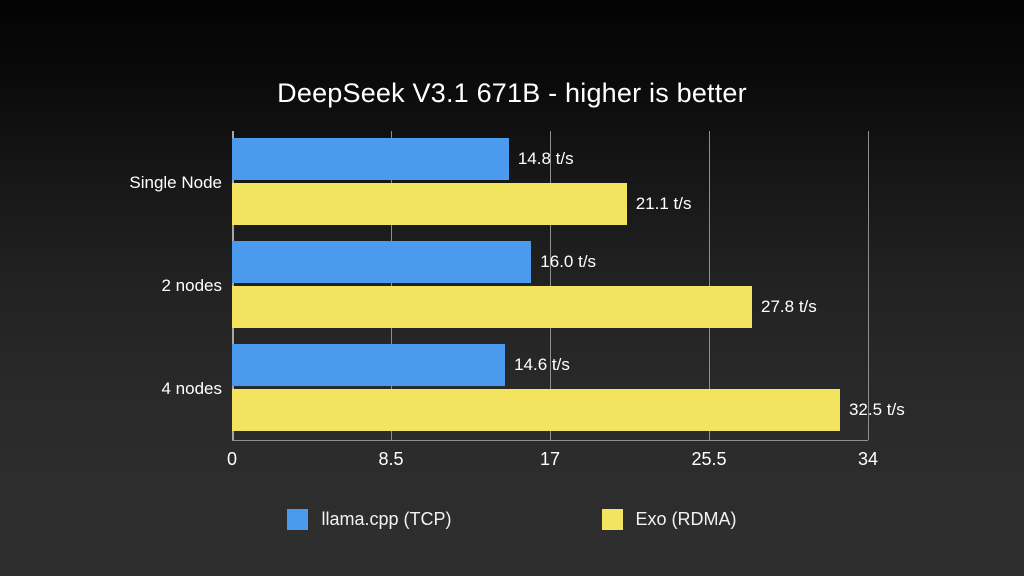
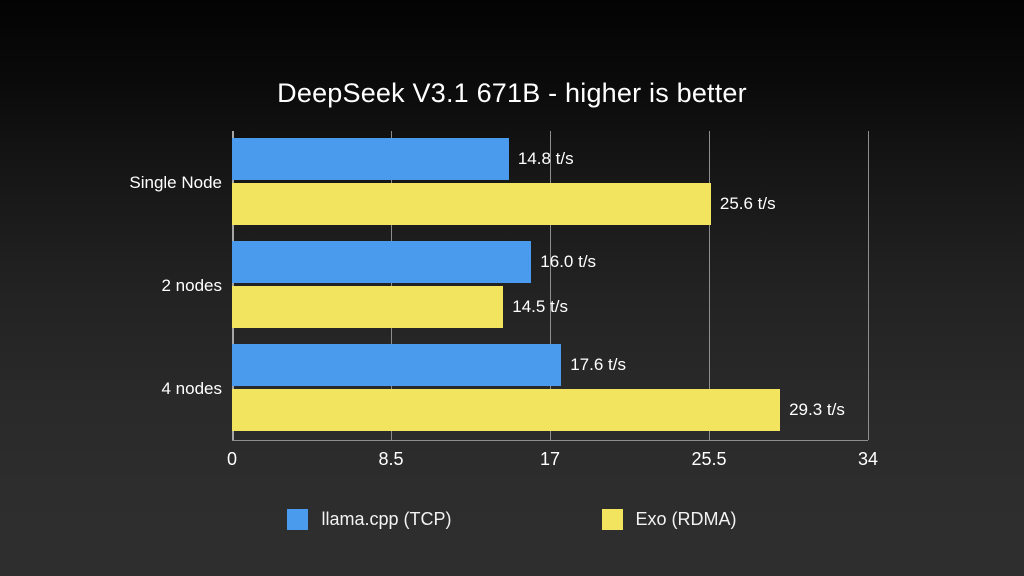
Exo (RDMA)/Single Node: 21.1 -> 25.6
Exo (RDMA)/2 nodes: 27.8 -> 14.5
llama.cpp (TCP)/4 nodes: 14.6 -> 17.6
Exo (RDMA)/4 nodes: 32.5 -> 29.3
